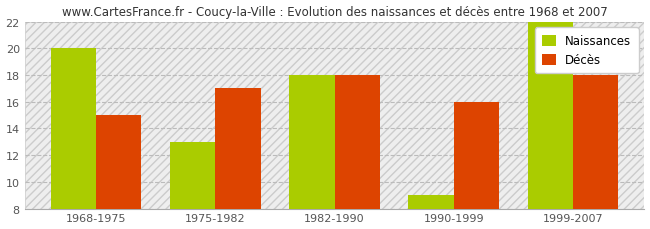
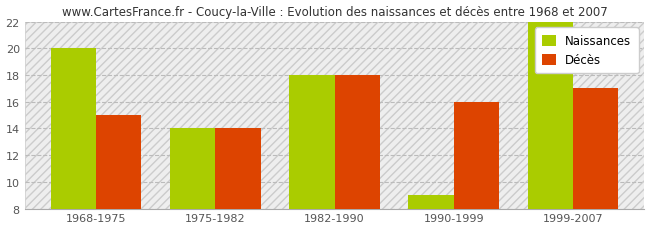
Naissances/1975-1982: 13 -> 14
Décès/1975-1982: 17 -> 14
Décès/1999-2007: 18 -> 17
